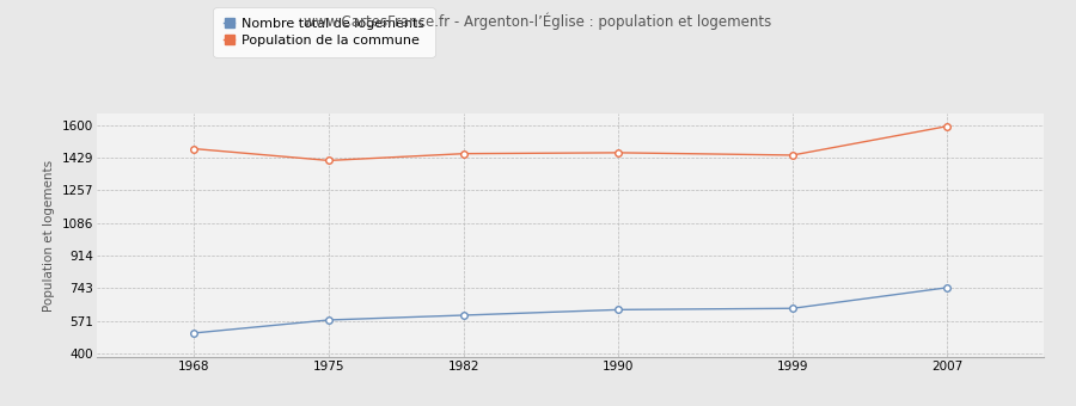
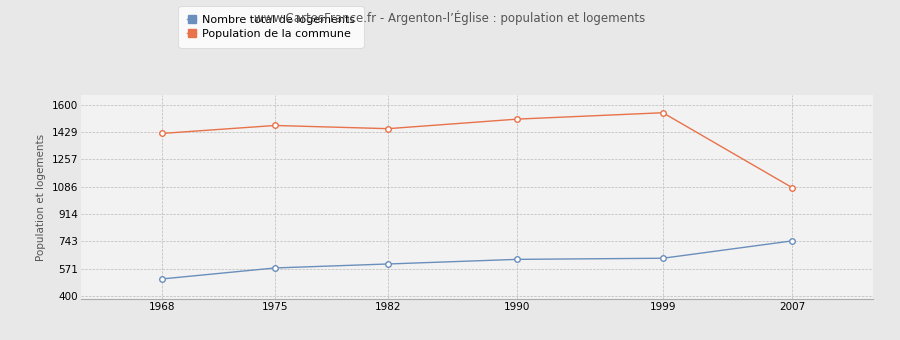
Population de la commune/1968: 1480 -> 1420
Population de la commune/1975: 1410 -> 1470
Population de la commune/1990: 1460 -> 1510
Population de la commune/1999: 1440 -> 1550
Population de la commune/2007: 1590 -> 1080
